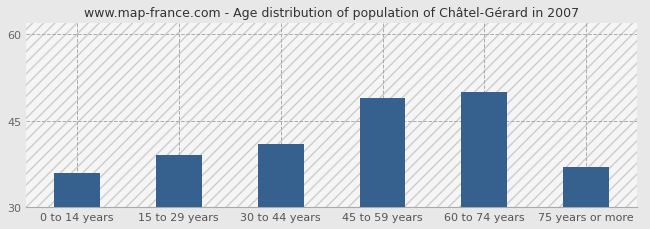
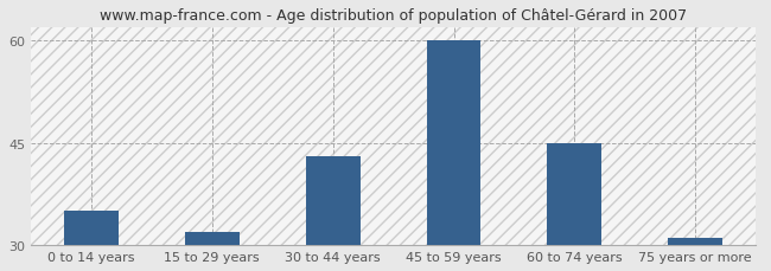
0 to 14 years: 36 -> 35
15 to 29 years: 39 -> 32
30 to 44 years: 41 -> 43
45 to 59 years: 49 -> 60
60 to 74 years: 50 -> 45
75 years or more: 37 -> 31
